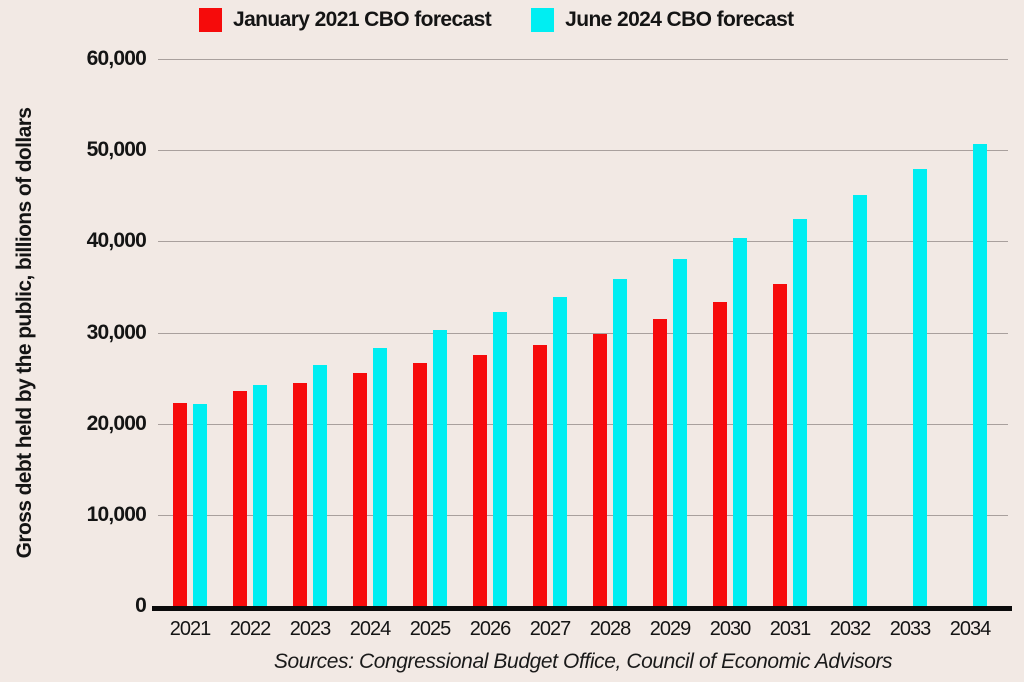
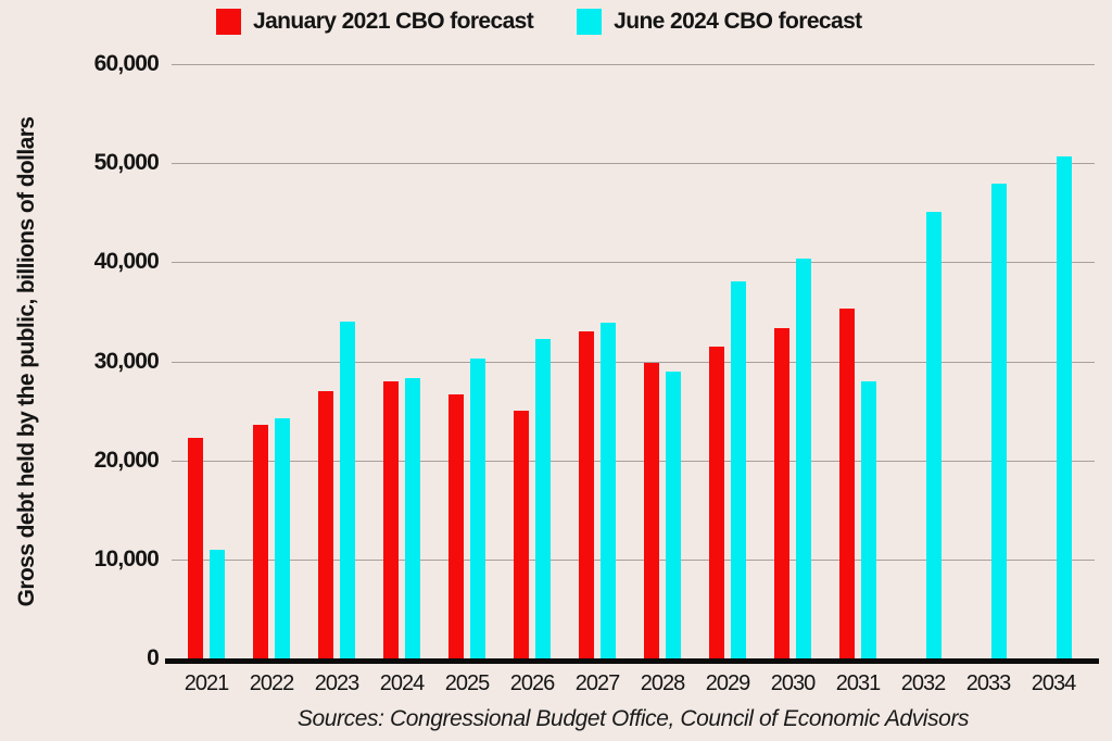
June 2024 CBO forecast/2021: 22000 -> 11000
January 2021 CBO forecast/2023: 24000 -> 27000
June 2024 CBO forecast/2023: 26000 -> 34000
January 2021 CBO forecast/2024: 26000 -> 28000
January 2021 CBO forecast/2026: 28000 -> 25000
January 2021 CBO forecast/2027: 29000 -> 33000
June 2024 CBO forecast/2028: 36000 -> 29000
June 2024 CBO forecast/2031: 42000 -> 28000
